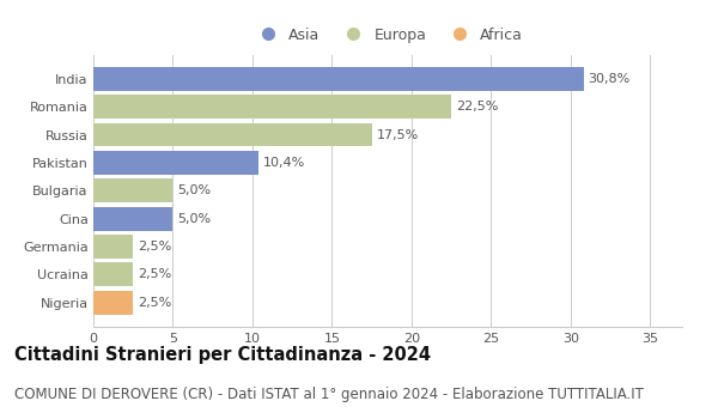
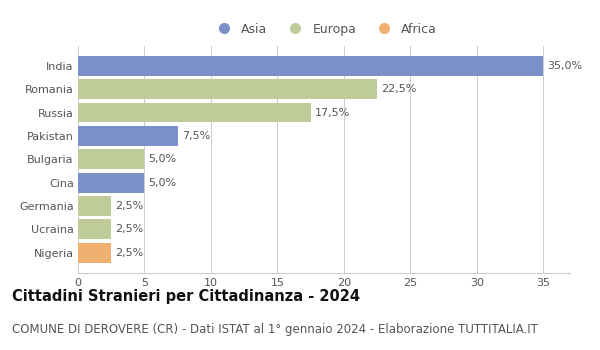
India: 30,8% -> 35,0%
Pakistan: 10,4% -> 7,5%
